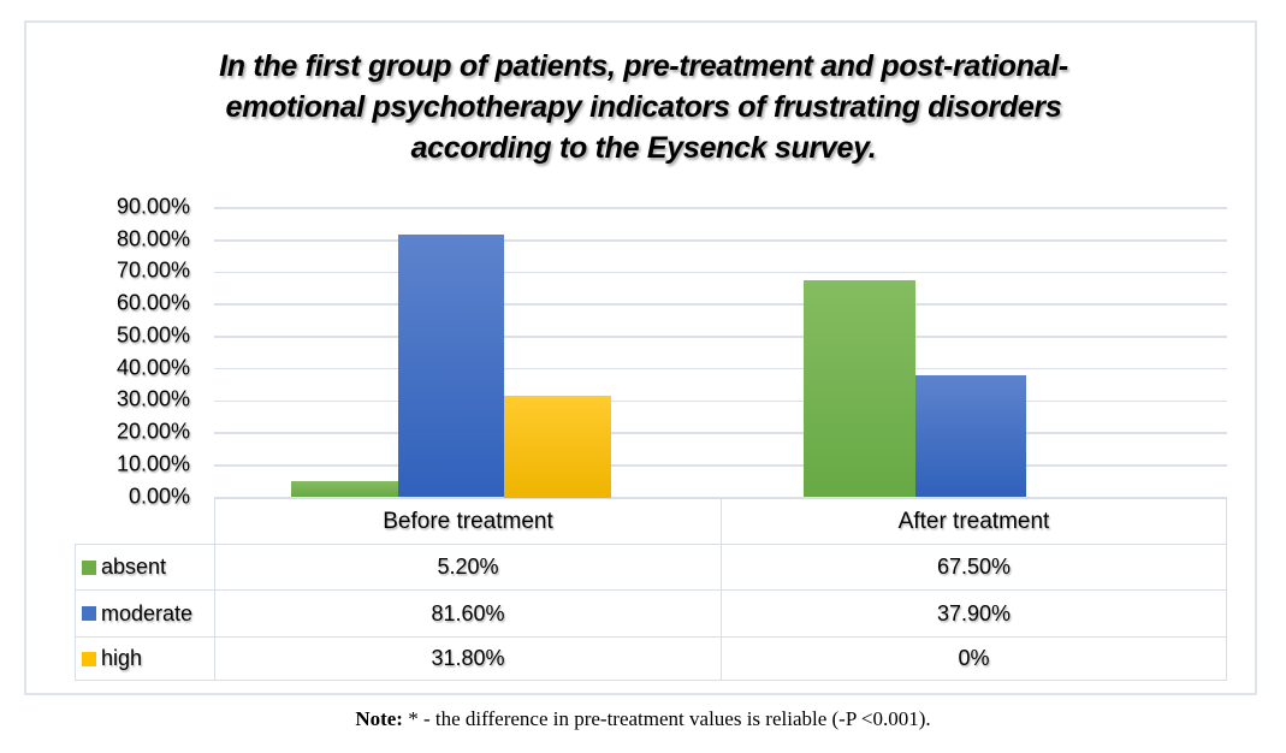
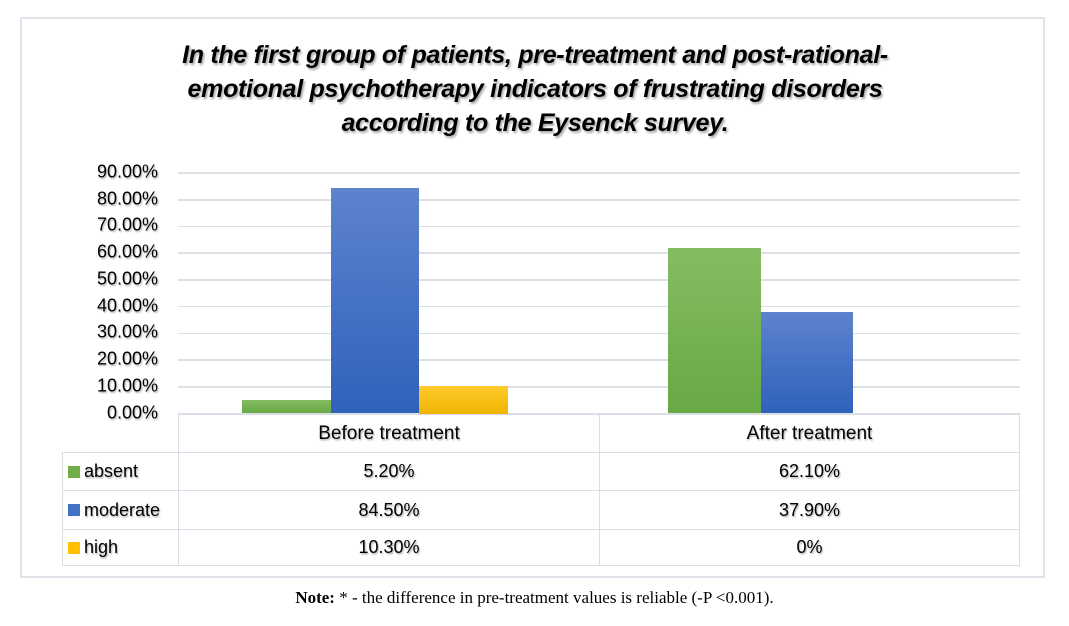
moderate/Before treatment: 81.60% -> 84.50%
high/Before treatment: 31.80% -> 10.30%
absent/After treatment: 67.50% -> 62.10%
